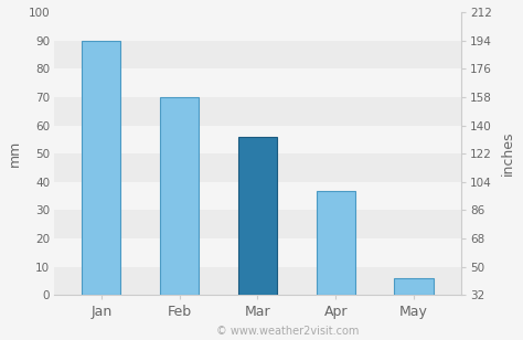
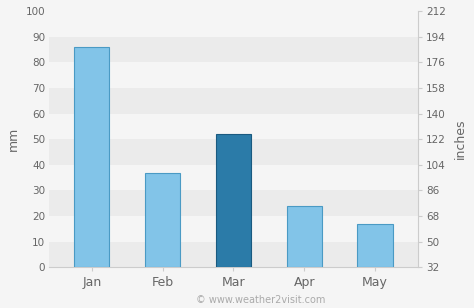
Jan: 90 -> 86
Feb: 70 -> 37
Mar: 56 -> 52
Apr: 37 -> 24
May: 6 -> 17
